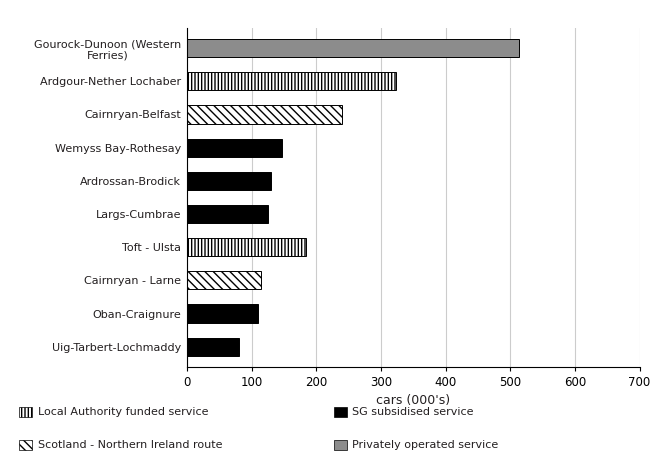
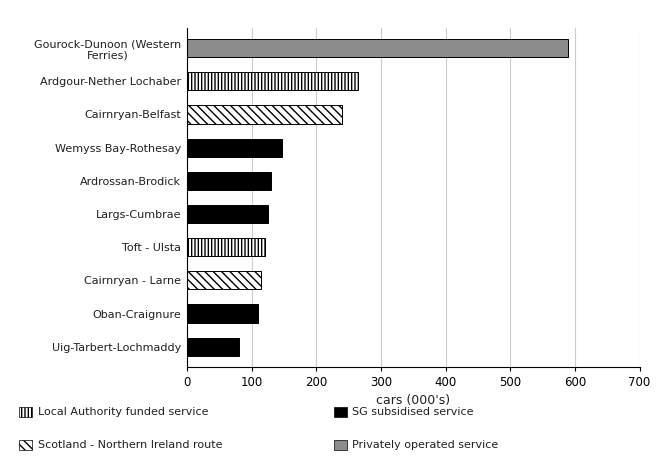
Gourock-Dunoon (Western Ferries): 514 -> 590
Ardgour-Nether Lochaber: 324 -> 265
Toft - Ulsta: 184 -> 120
